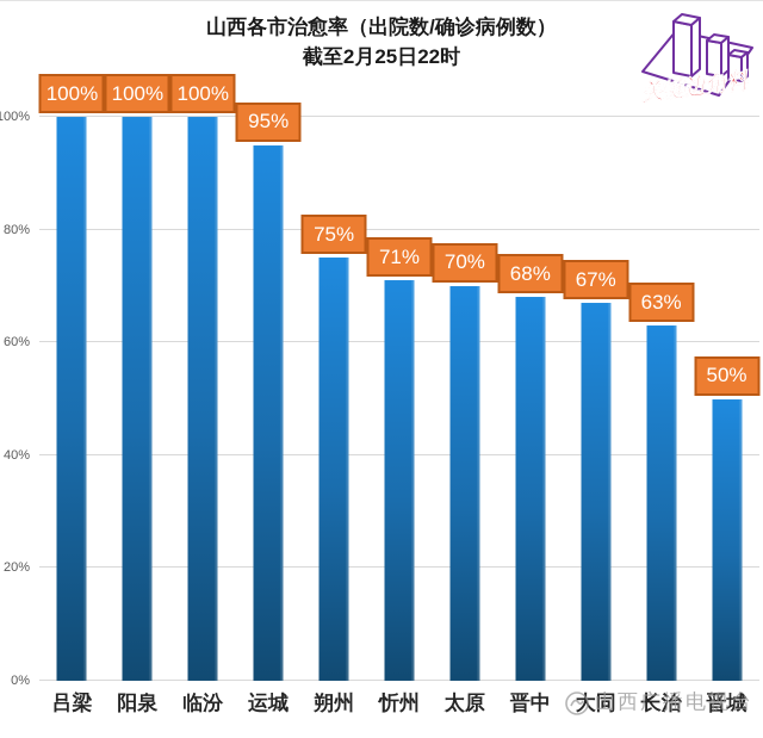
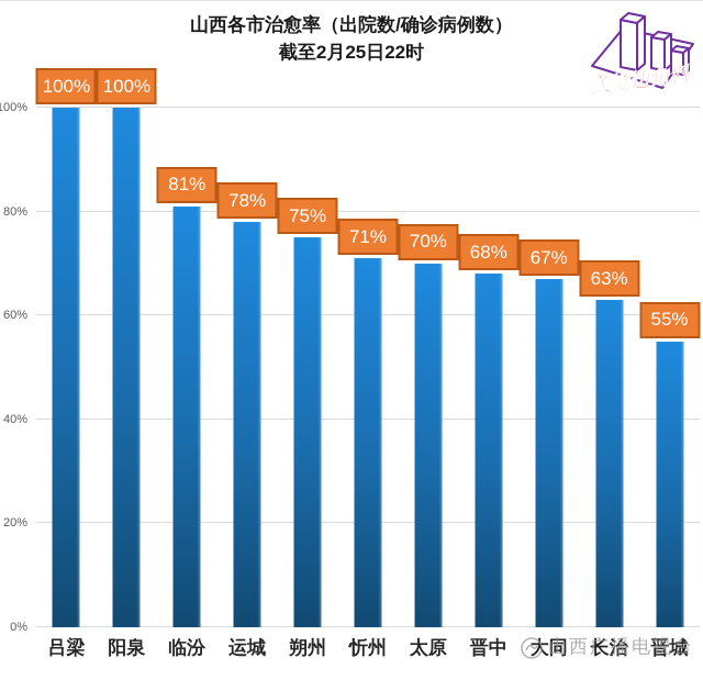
临汾: 100% -> 81%
运城: 95% -> 78%
晋城: 50% -> 55%
